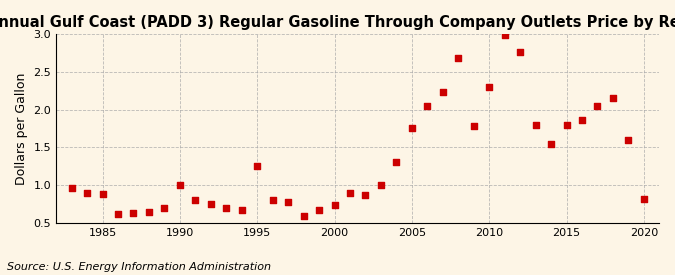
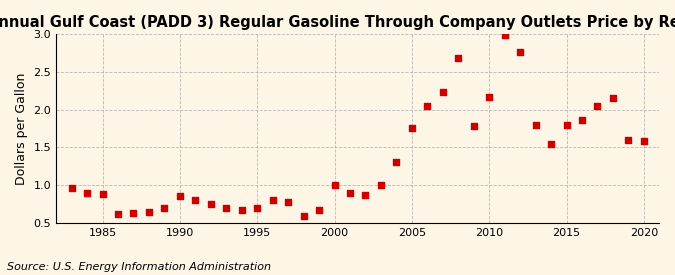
1990: 1.00 -> 0.86
1995: 1.26 -> 0.70
2000: 0.74 -> 1.00
2010: 2.30 -> 2.17
2020: 0.82 -> 1.58
